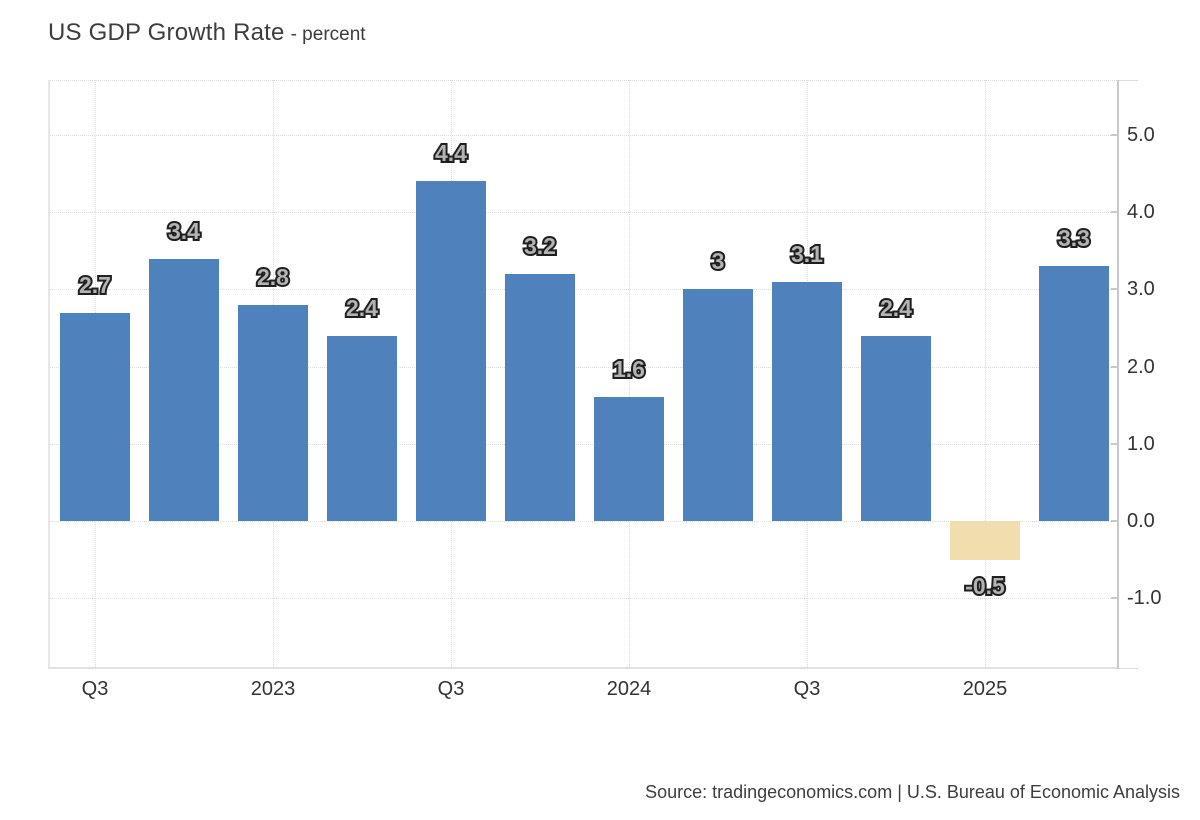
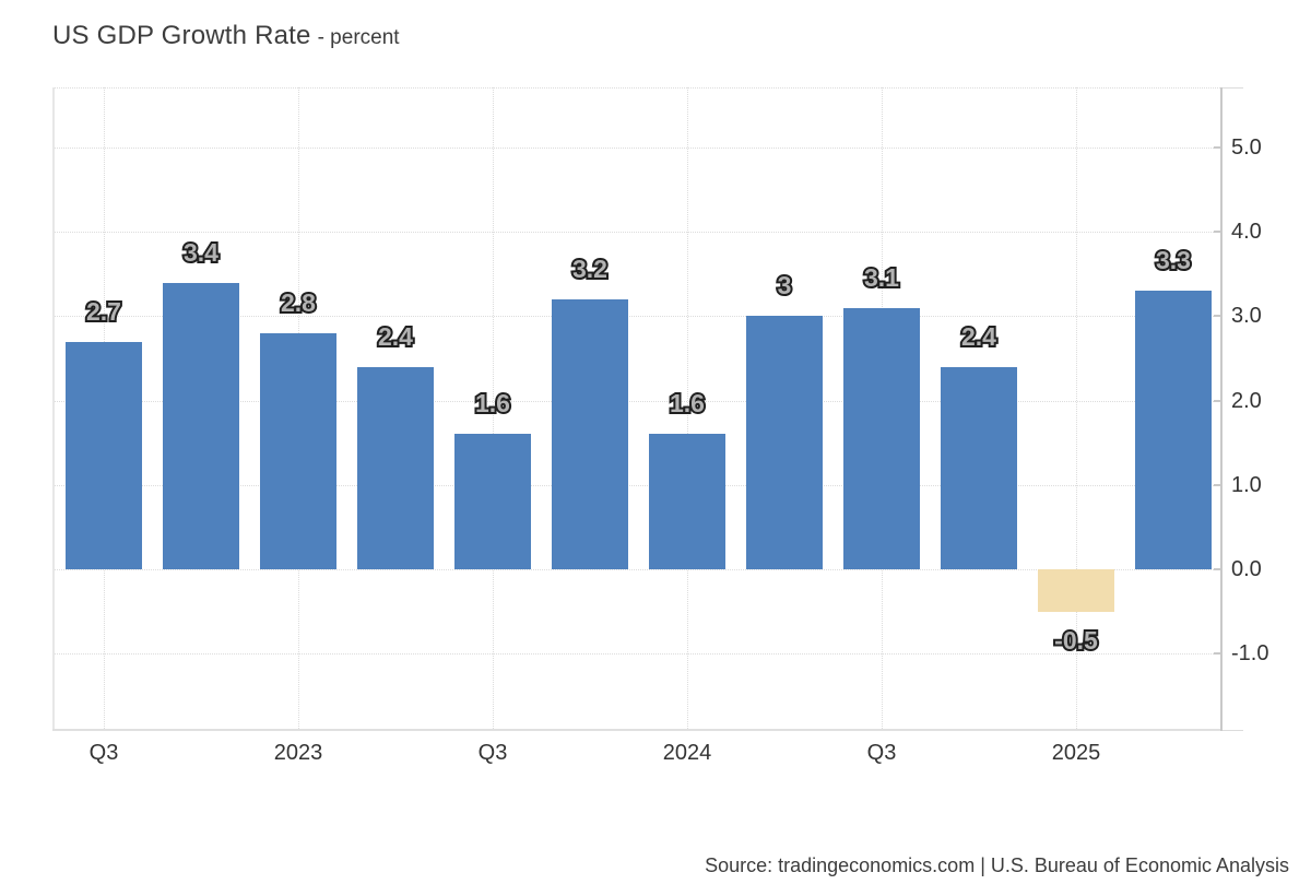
2023 Q3: 4.4 -> 1.6
